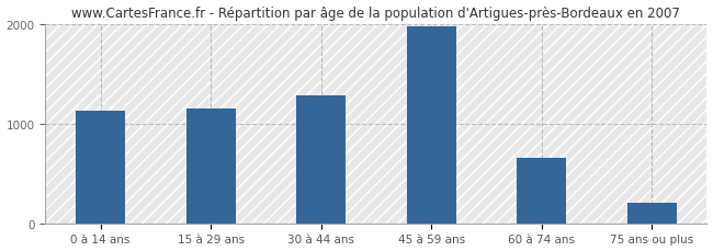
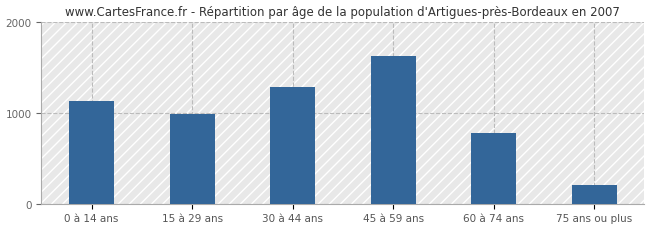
15 à 29 ans: 1150 -> 980
45 à 59 ans: 1970 -> 1620
60 à 74 ans: 660 -> 780
